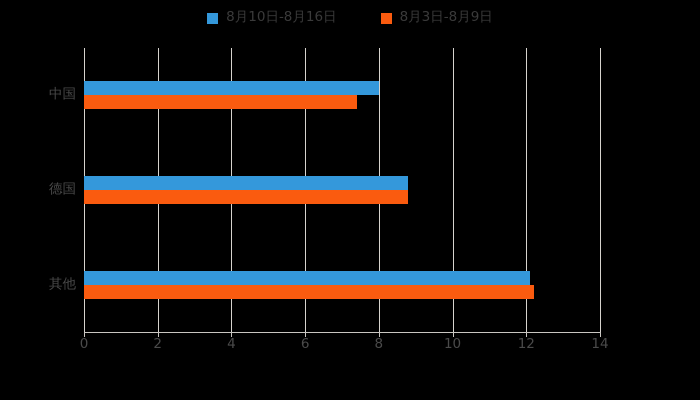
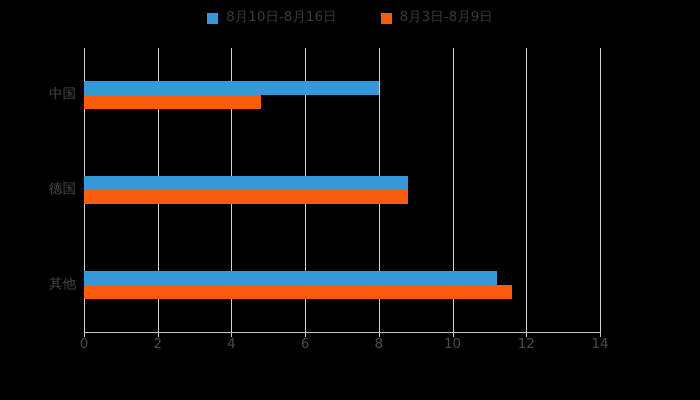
8月3日-8月9日/中国: 7.4 -> 4.8
8月10日-8月16日/其他: 12.1 -> 11.2
8月3日-8月9日/其他: 12.2 -> 11.6
